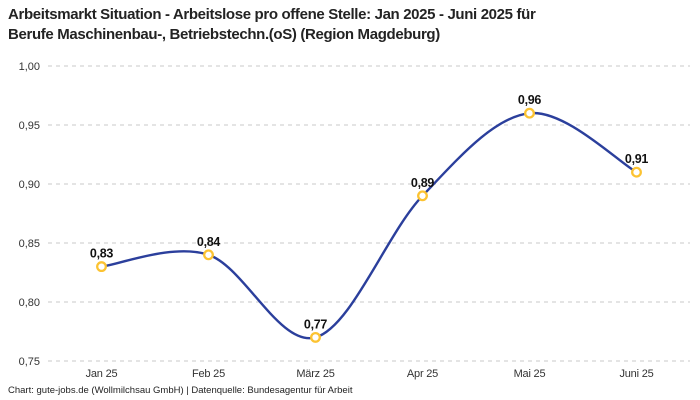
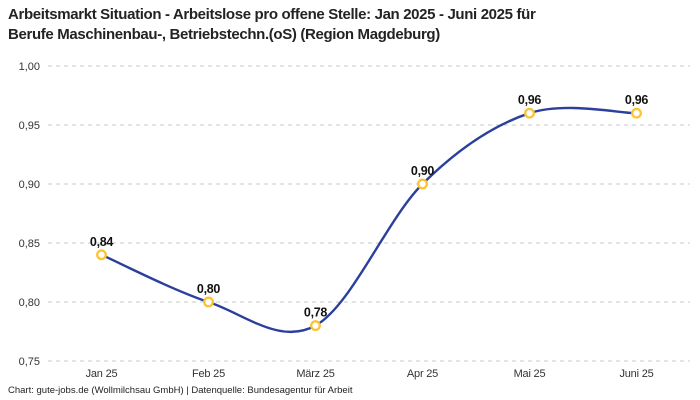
Jan 25: 0,83 -> 0,84
Feb 25: 0,84 -> 0,80
März 25: 0,77 -> 0,78
Apr 25: 0,89 -> 0,90
Juni 25: 0,91 -> 0,96
